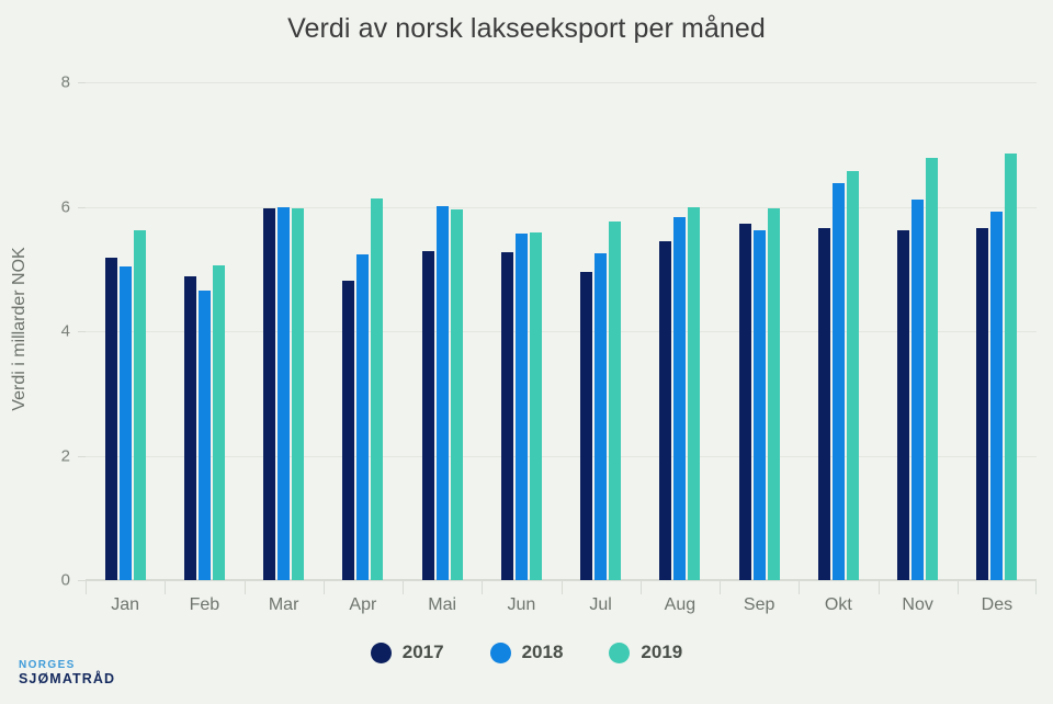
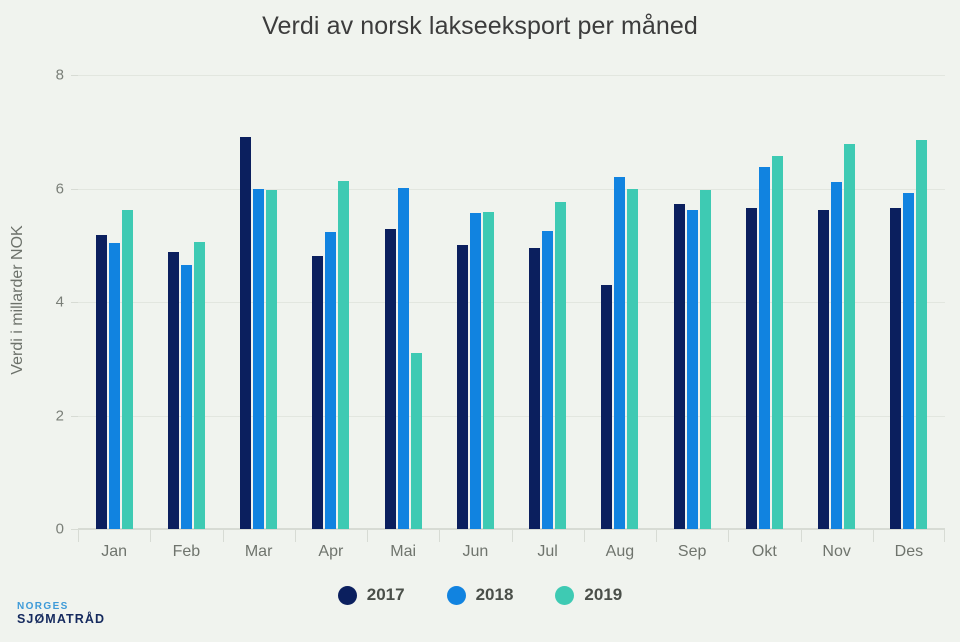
2017/Mar: 6.0 -> 6.9
2019/Mai: 6.0 -> 3.1
2017/Jun: 5.3 -> 5.0
2017/Aug: 5.4 -> 4.3
2018/Aug: 5.8 -> 6.2
